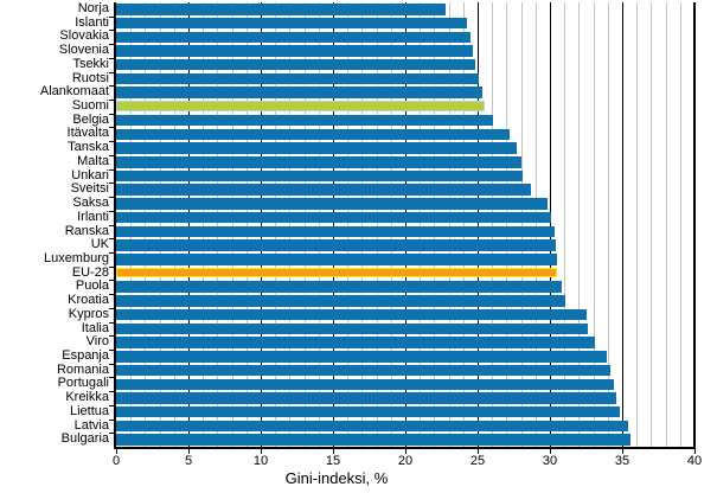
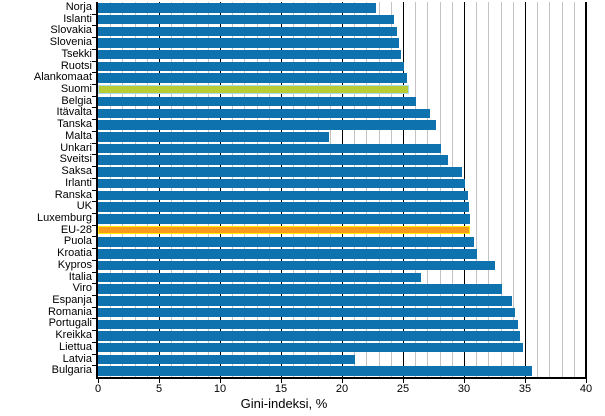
Malta: 28.0 -> 18.9
Italia: 32.6 -> 26.5
Latvia: 35.4 -> 21.1
